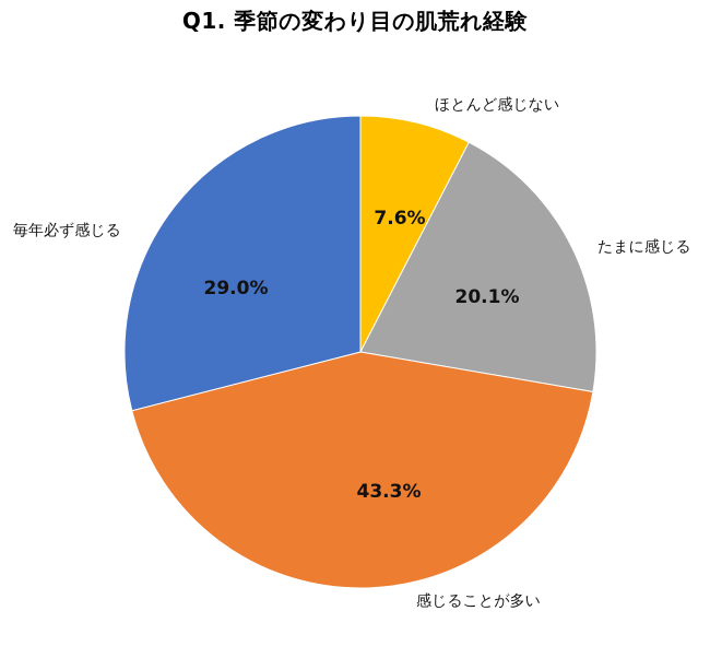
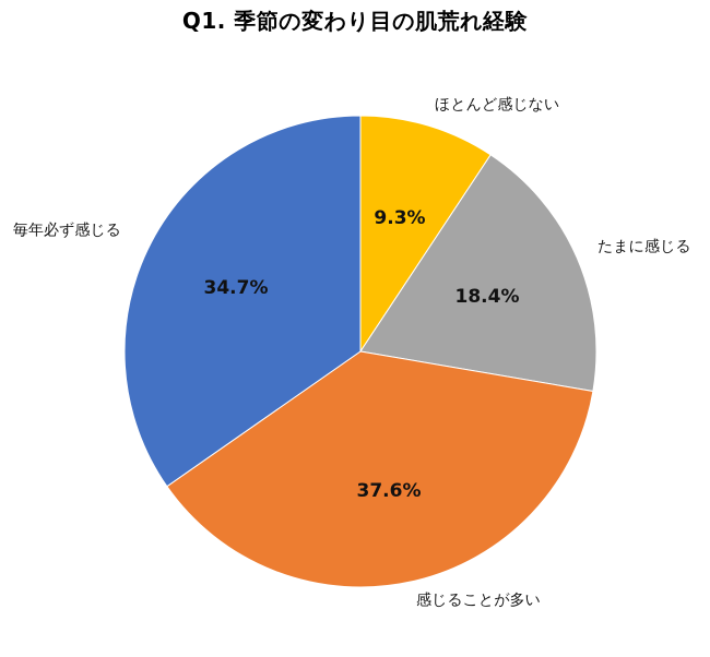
ほとんど感じない: 7.6% -> 9.3%
たまに感じる: 20.1% -> 18.4%
感じることが多い: 43.3% -> 37.6%
毎年必ず感じる: 29.0% -> 34.7%
